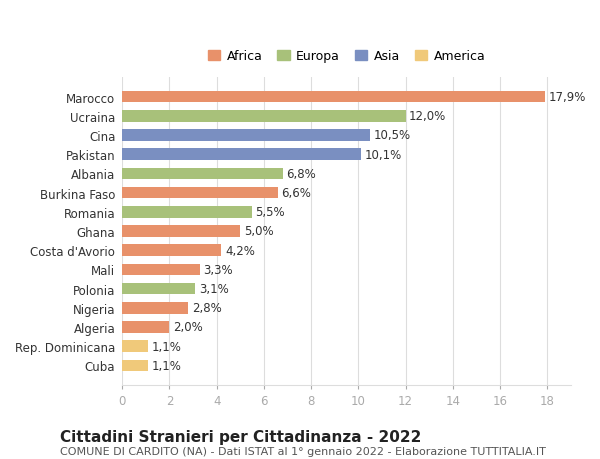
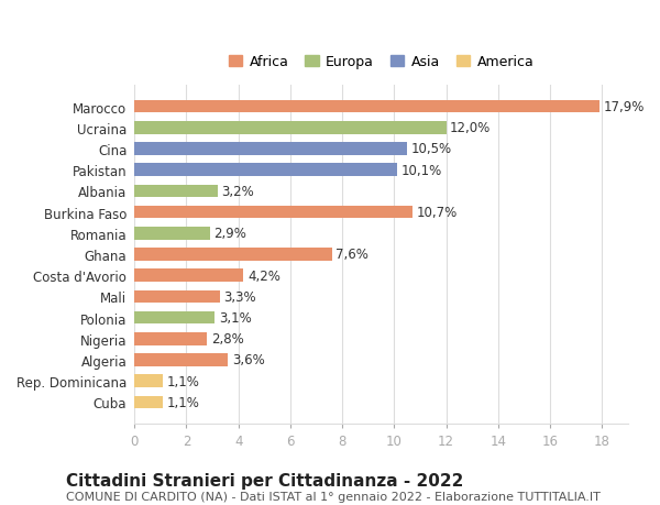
Albania: 6,8% -> 3,2%
Burkina Faso: 6,6% -> 10,7%
Romania: 5,5% -> 2,9%
Ghana: 5,0% -> 7,6%
Algeria: 2,0% -> 3,6%
